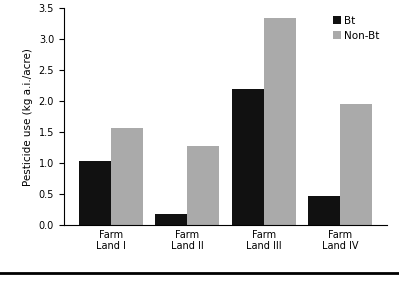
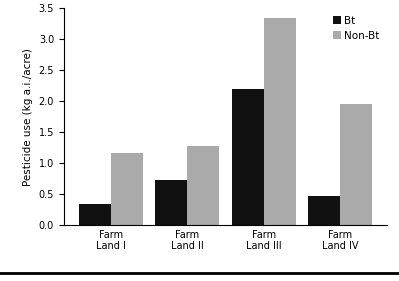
Bt/Farm Land I: 1.03 -> 0.34
Non-Bt/Farm Land I: 1.57 -> 1.16
Bt/Farm Land II: 0.17 -> 0.72
